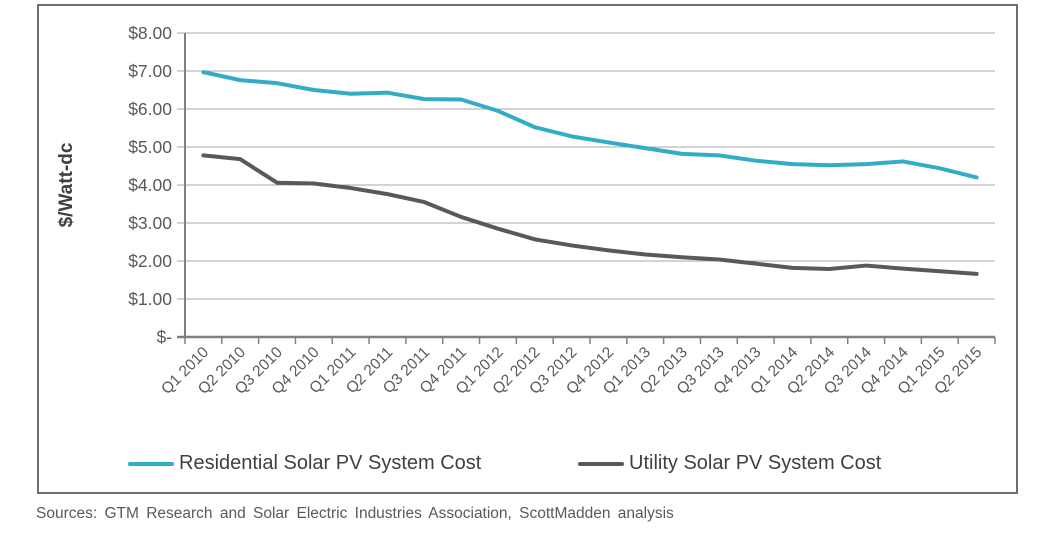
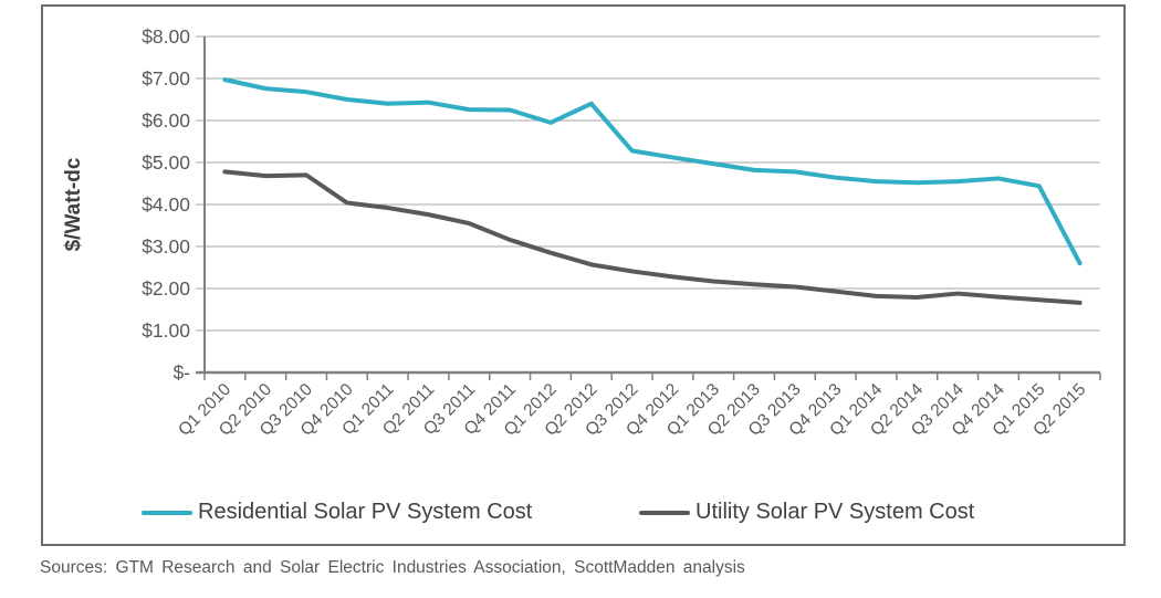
Utility Solar PV System Cost/Q3 2010: $4.1 -> $4.7
Residential Solar PV System Cost/Q2 2012: $5.5 -> $6.4
Residential Solar PV System Cost/Q2 2015: $4.2 -> $2.6
